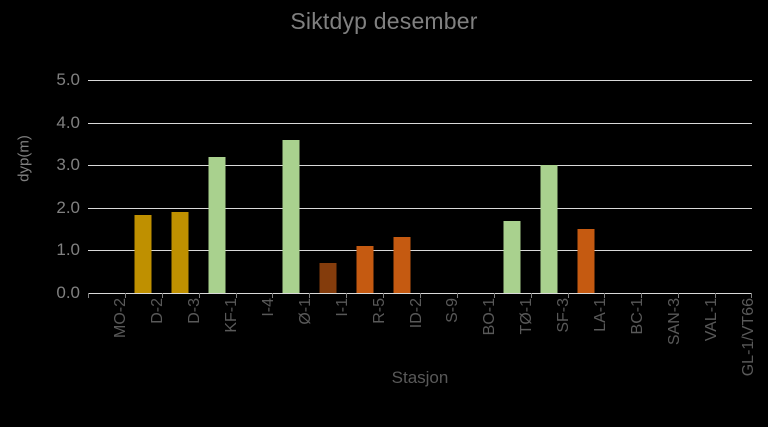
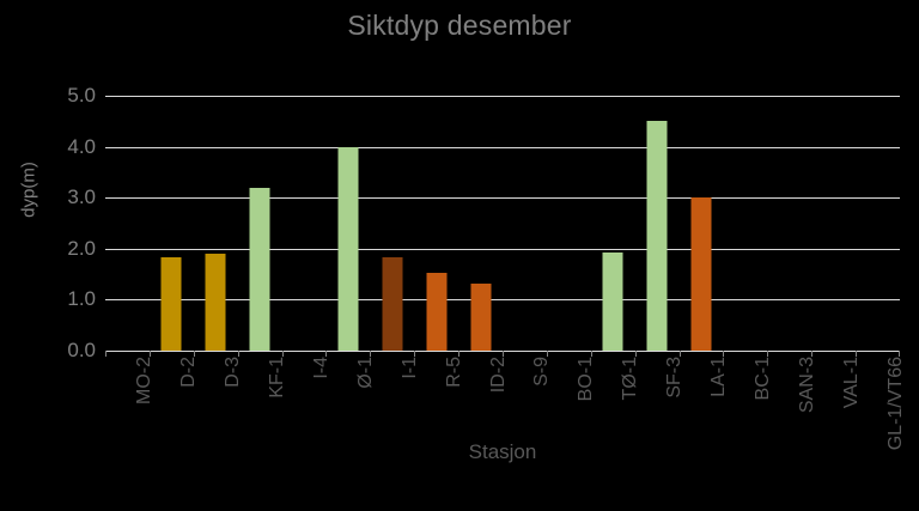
Ø-1: 3.6 -> 4.0
I-1: 0.7 -> 1.8
R-5: 1.1 -> 1.5
TØ-1: 1.7 -> 1.9
SF-3: 3.0 -> 4.5
LA-1: 1.5 -> 3.0
